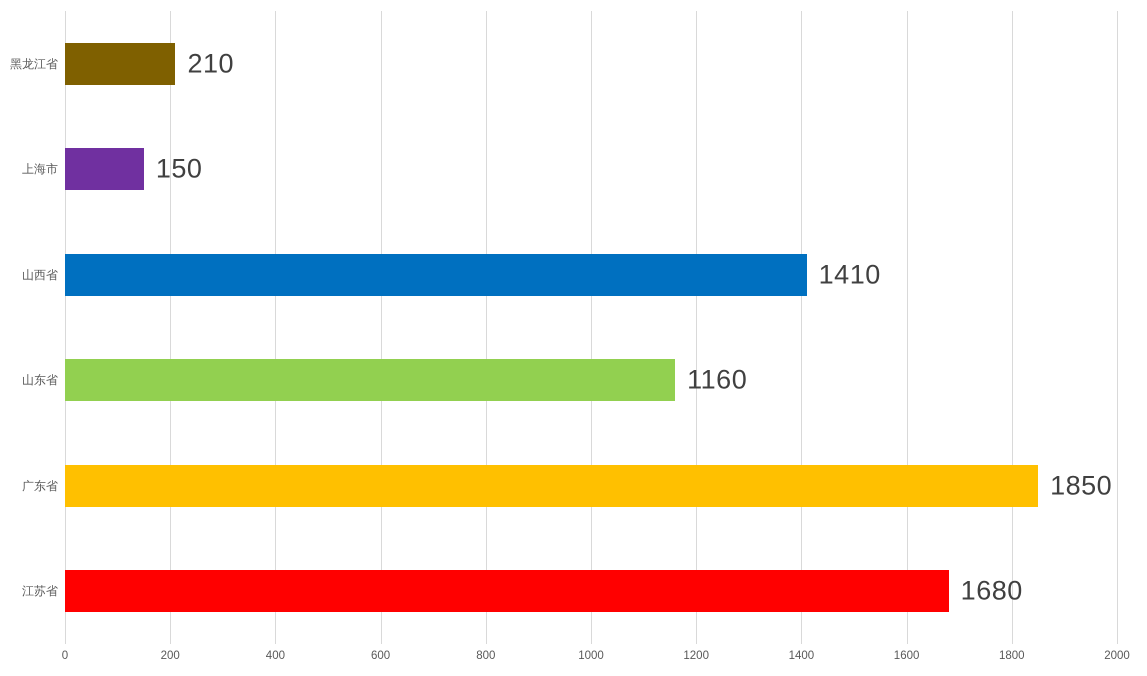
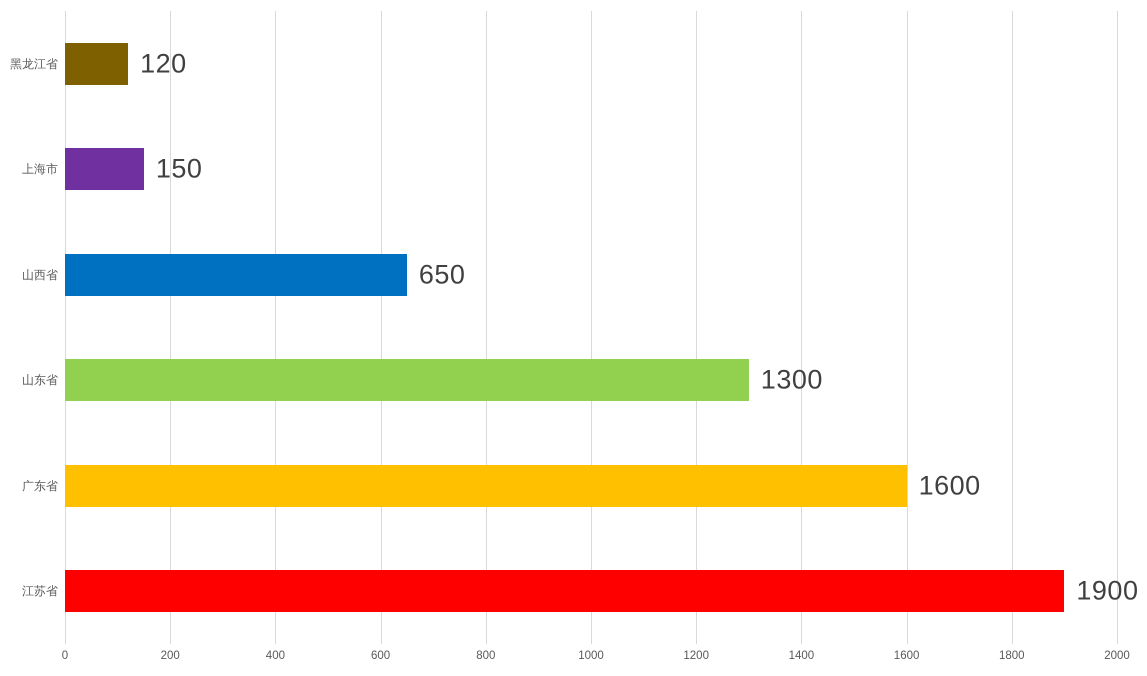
黑龙江省: 210 -> 120
山西省: 1410 -> 650
山东省: 1160 -> 1300
广东省: 1850 -> 1600
江苏省: 1680 -> 1900
